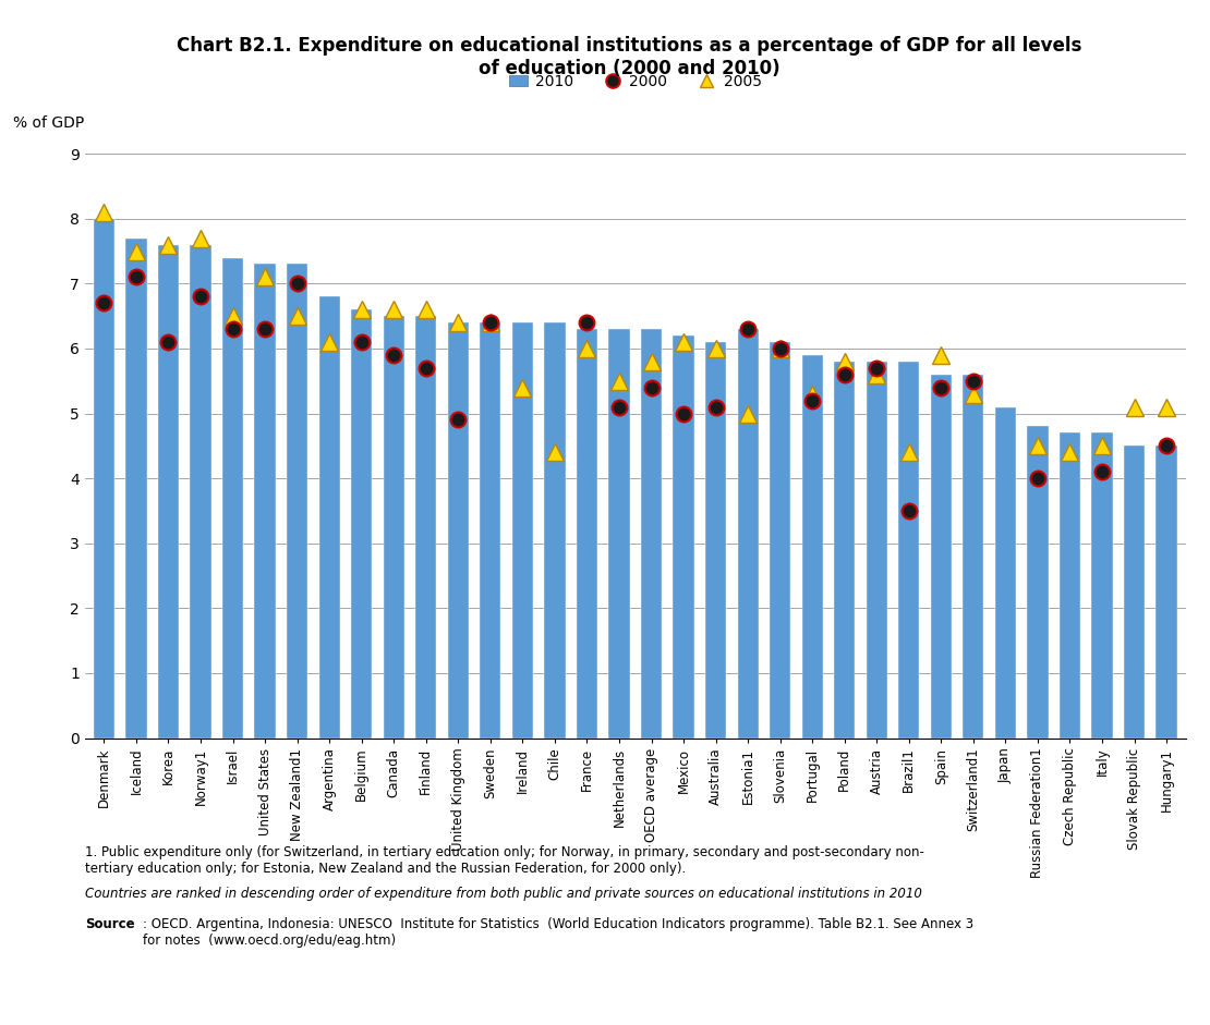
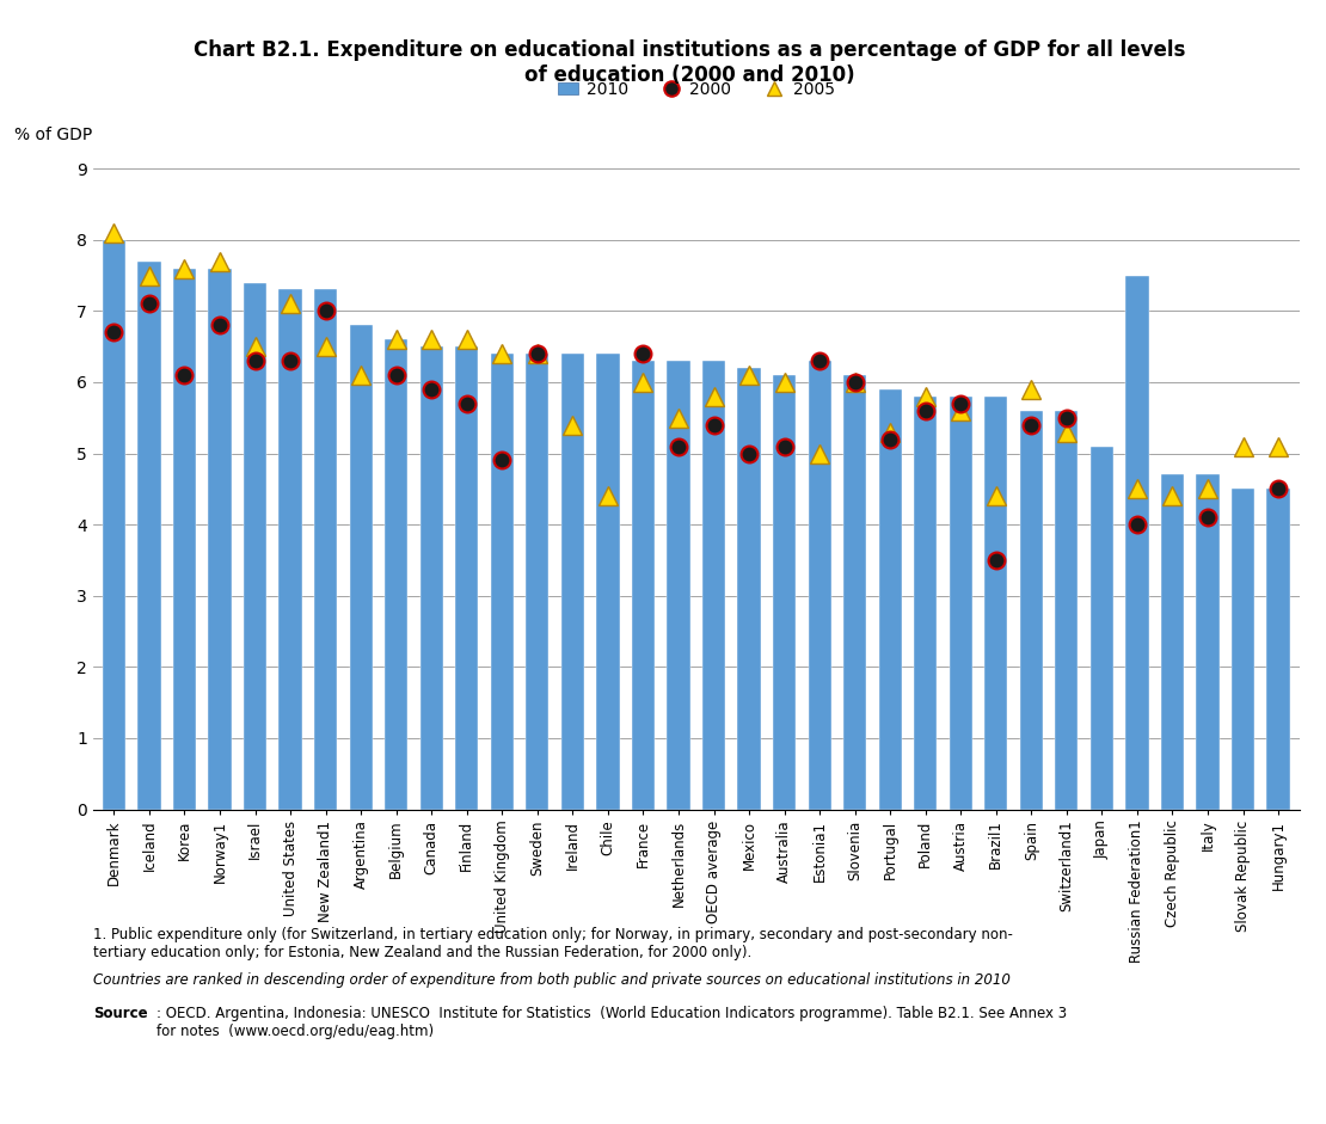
Russian Federation1: 4.8 -> 7.5
